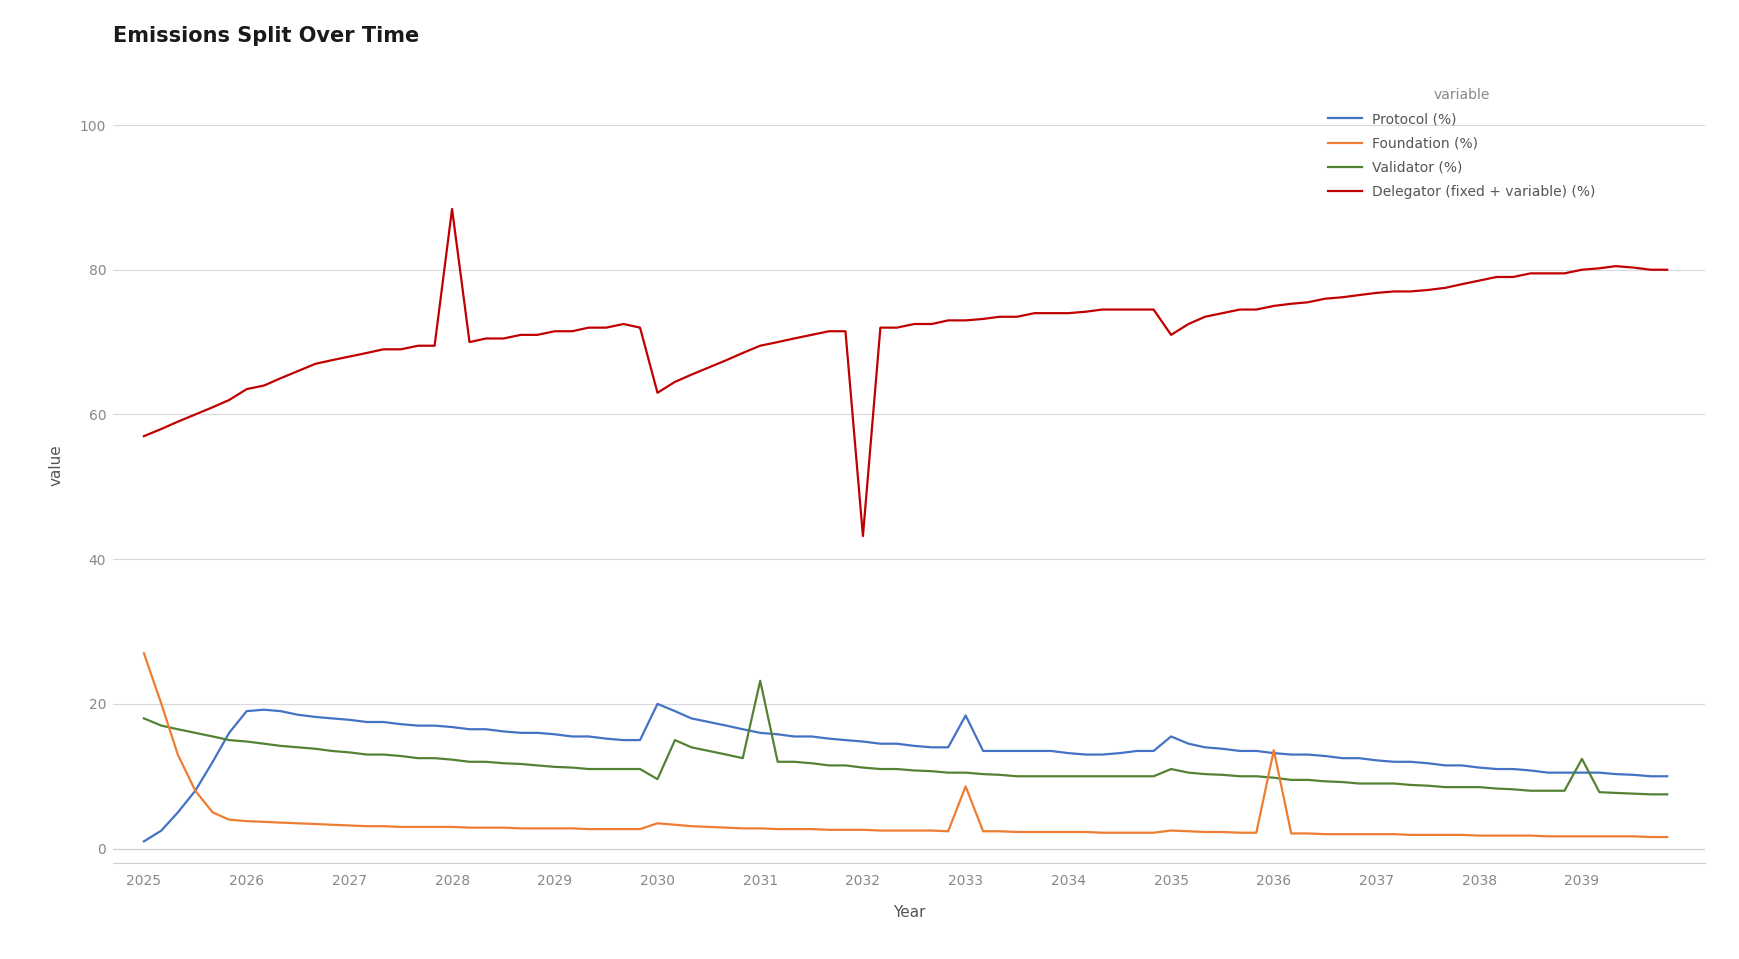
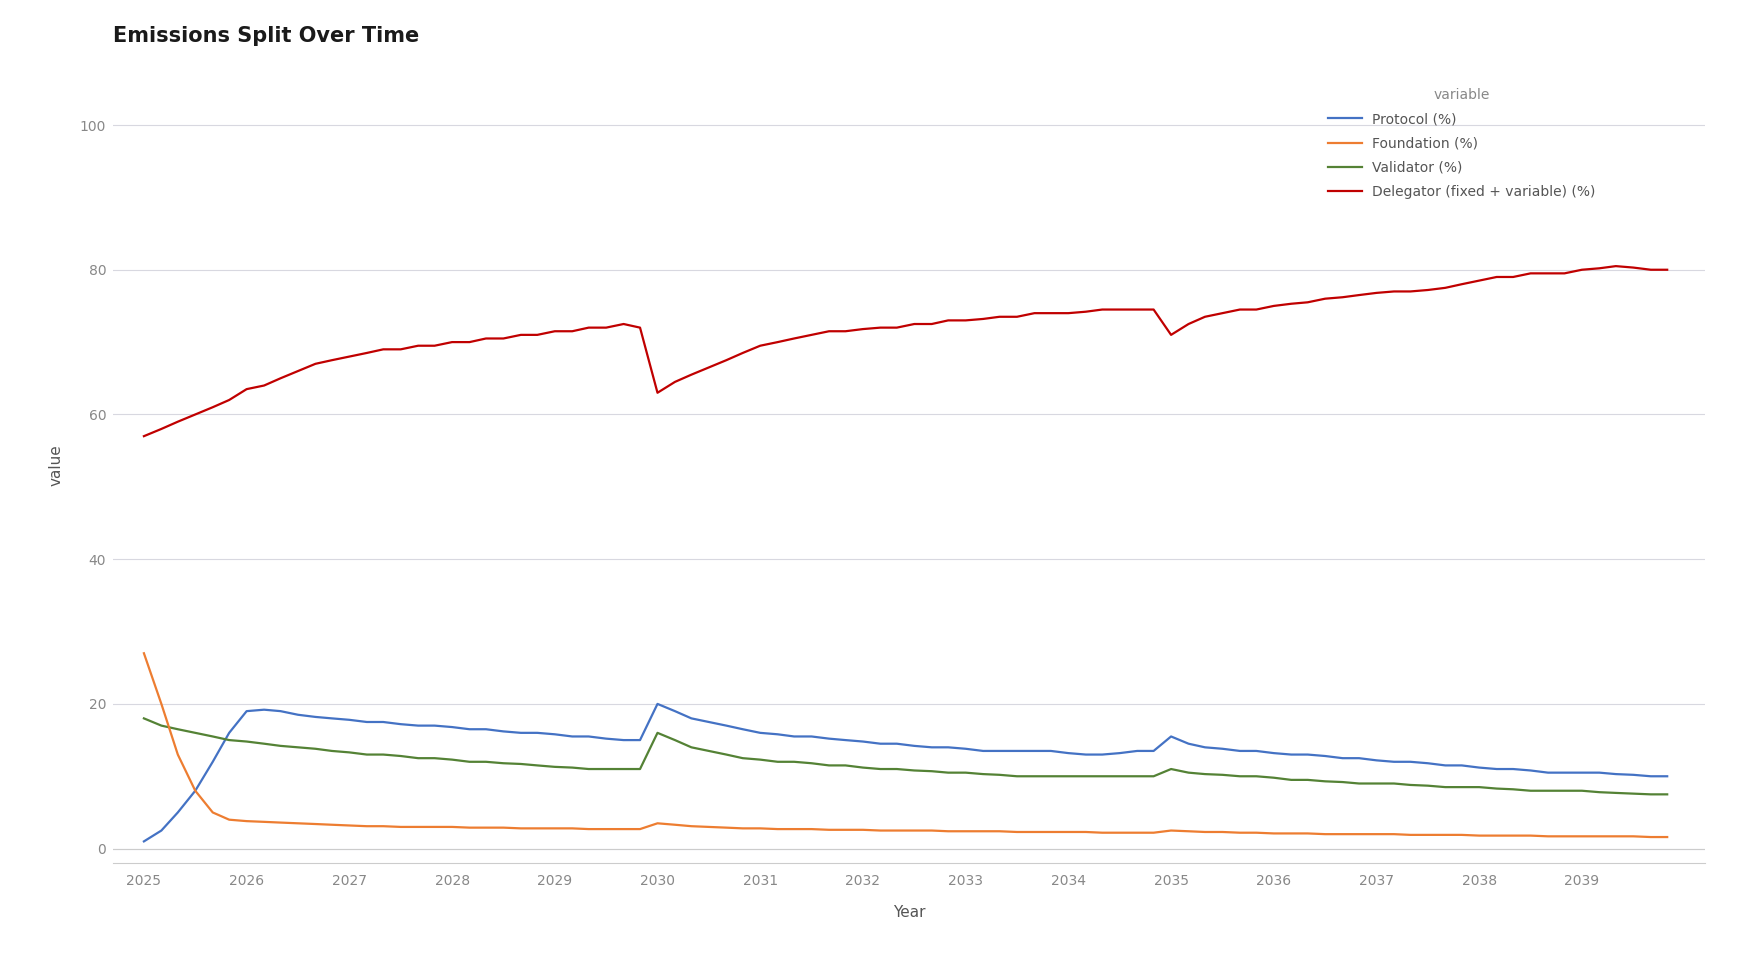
Delegator (fixed + variable) (%)/2028: 88.4 -> 70.0
Validator (%)/2030: 9.6 -> 16.0
Validator (%)/2031: 23.2 -> 12.3
Delegator (fixed + variable) (%)/2032: 43.2 -> 71.8
Protocol (%)/2033: 18.4 -> 13.8
Foundation (%)/2033: 8.6 -> 2.4
Foundation (%)/2036: 13.6 -> 2.1
Validator (%)/2039: 12.4 -> 8.0
